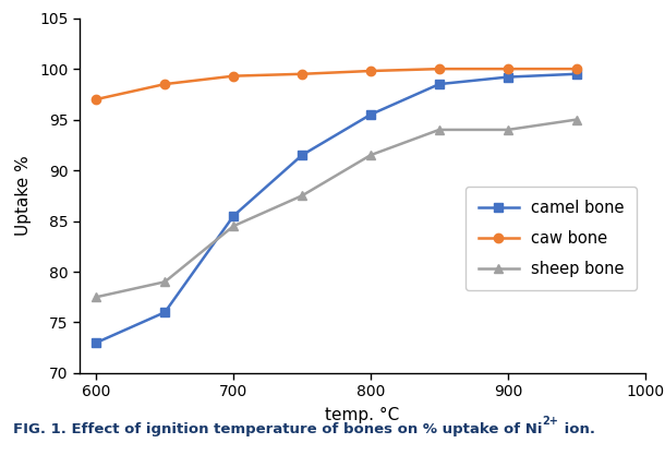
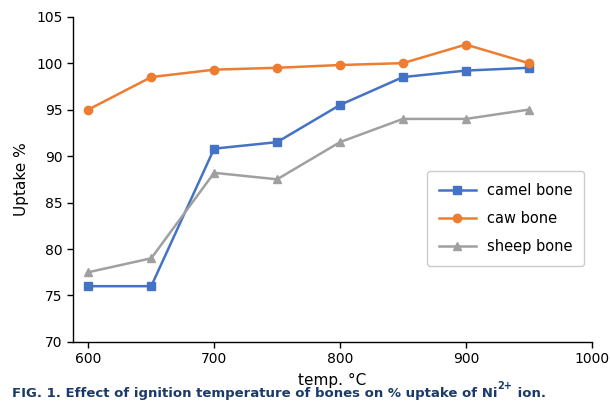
camel bone/600: 73.0 -> 76.0
caw bone/600: 97.0 -> 95.0
camel bone/700: 85.5 -> 90.8
sheep bone/700: 84.5 -> 88.2
caw bone/900: 100.0 -> 102.0
